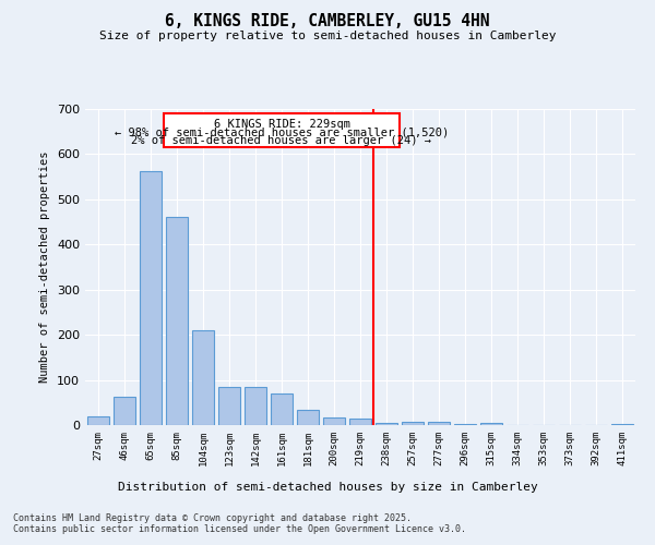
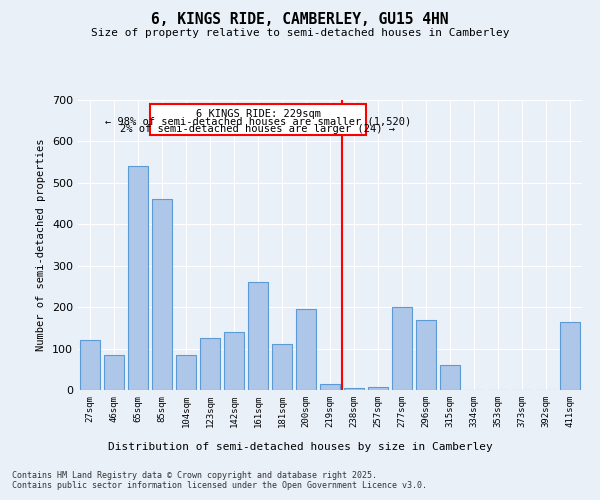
27sqm: 20 -> 120
46sqm: 63 -> 85
65sqm: 563 -> 540
104sqm: 210 -> 85
123sqm: 85 -> 125
142sqm: 85 -> 140
161sqm: 70 -> 260
181sqm: 33 -> 110
200sqm: 16 -> 195
277sqm: 7 -> 200
296sqm: 3 -> 170
315sqm: 5 -> 60
411sqm: 3 -> 165
